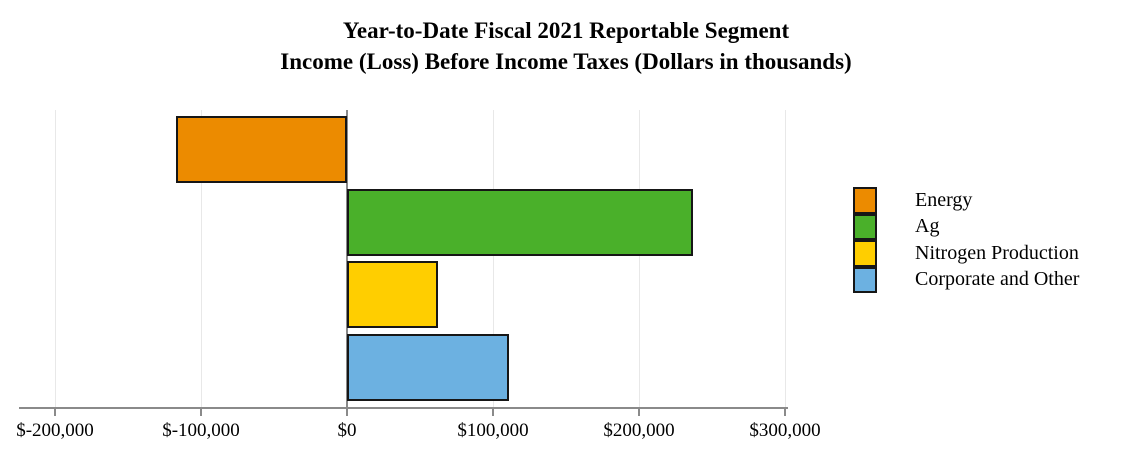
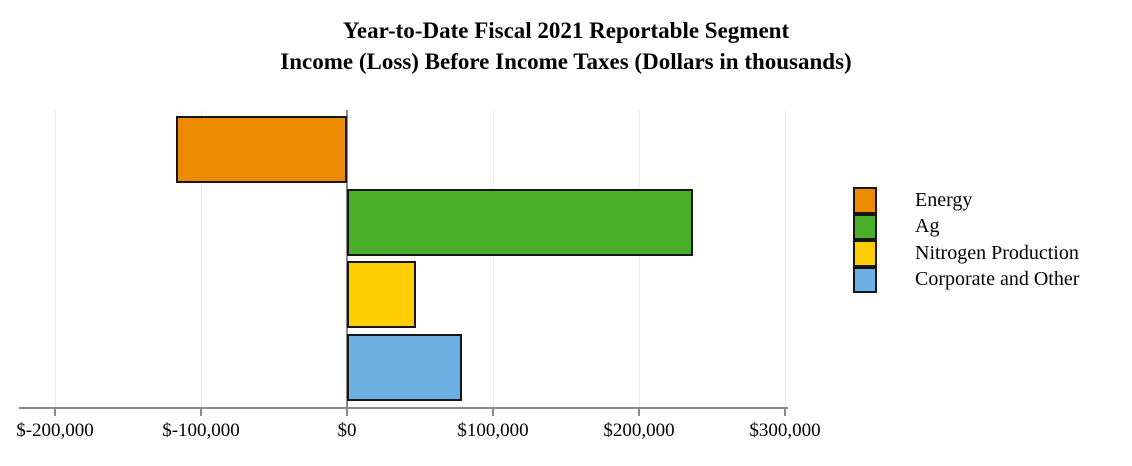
Nitrogen Production: $62000 -> $47000
Corporate and Other: $111000 -> $79000
